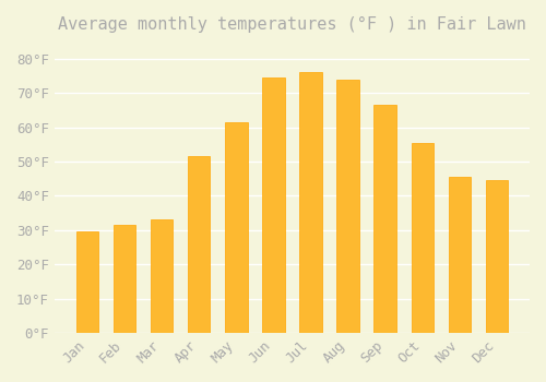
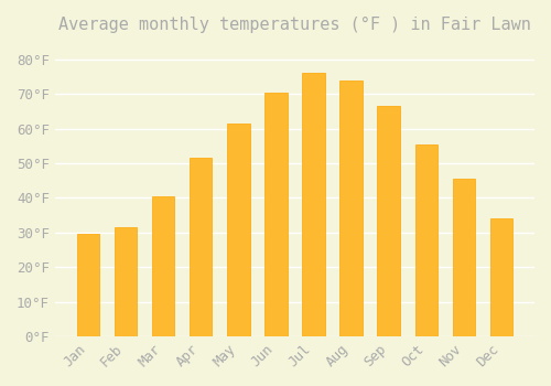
Mar: 33.0°F -> 40.5°F
Jun: 74.5°F -> 70.5°F
Dec: 44.5°F -> 34.0°F
